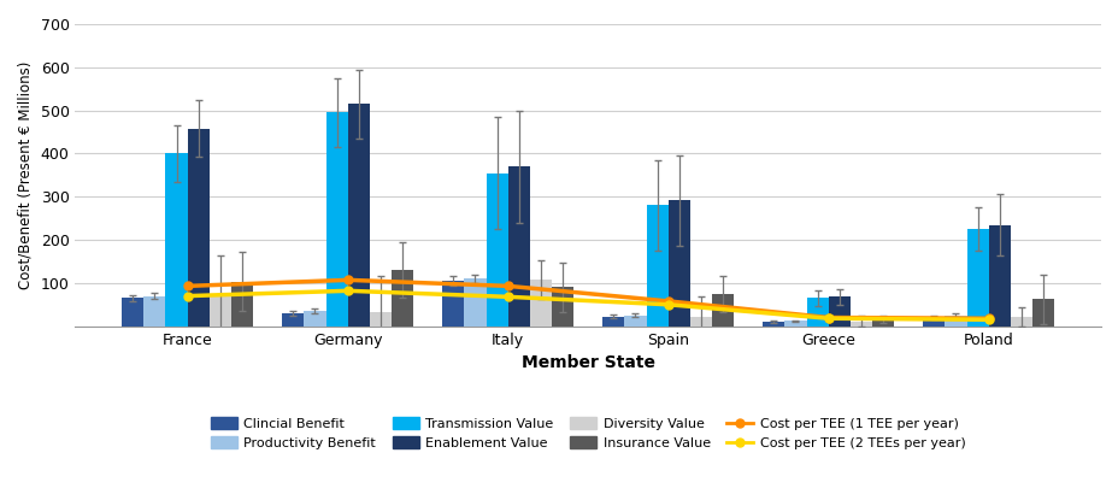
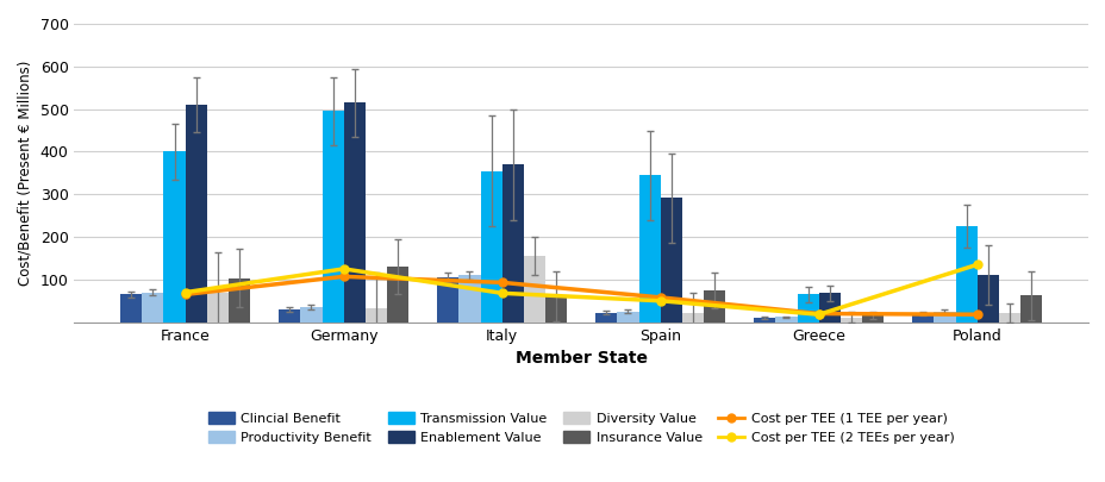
Cost per TEE (1 TEE per year)/France: 93 -> 65
Enablement Value/France: 458 -> 510
Cost per TEE (2 TEEs per year)/Germany: 82 -> 125
Diversity Value/Italy: 108 -> 155
Insurance Value/Italy: 90 -> 60
Transmission Value/Spain: 280 -> 345
Cost per TEE (2 TEEs per year)/Poland: 15 -> 135
Enablement Value/Poland: 235 -> 110
